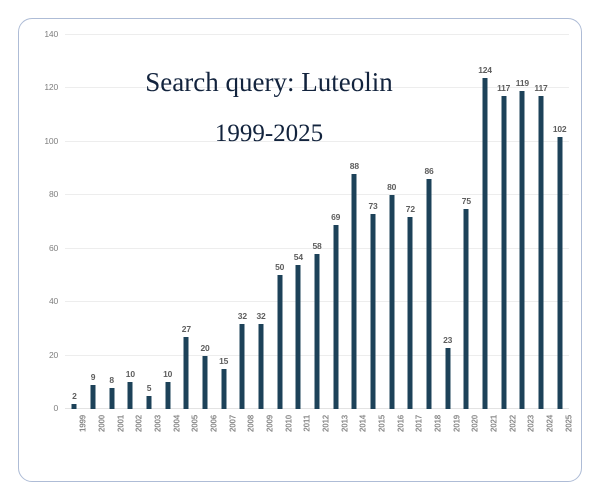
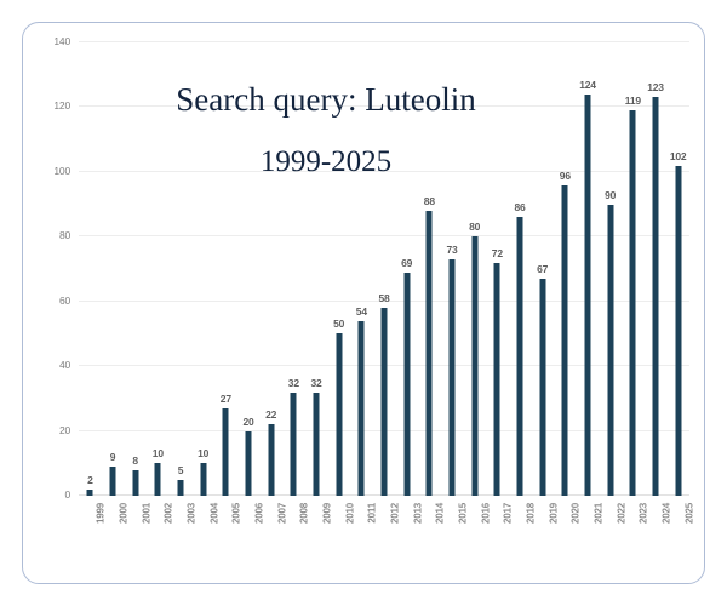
2007: 15 -> 22
2019: 23 -> 67
2020: 75 -> 96
2022: 117 -> 90
2024: 117 -> 123
